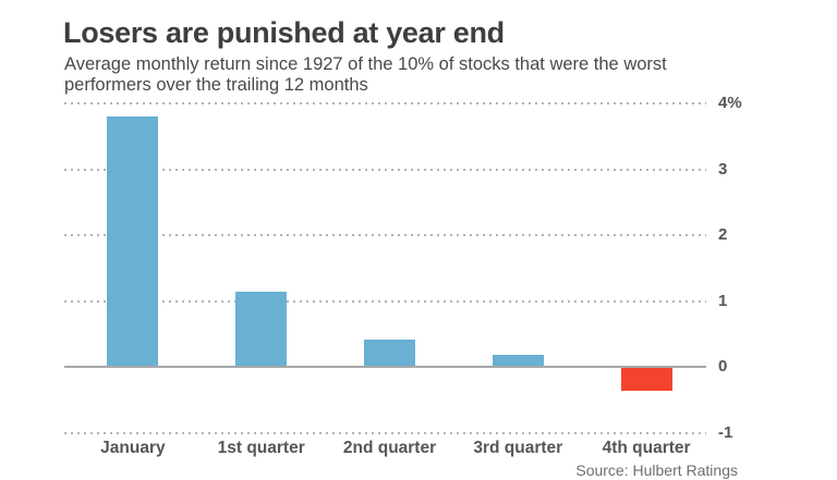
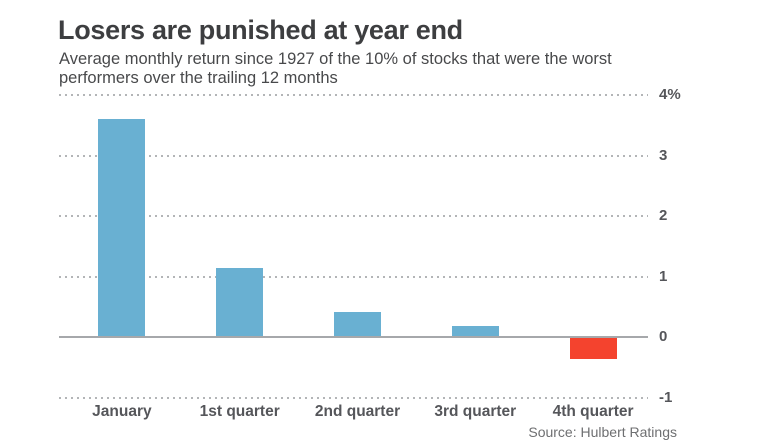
January: 3.8% -> 3.6%
